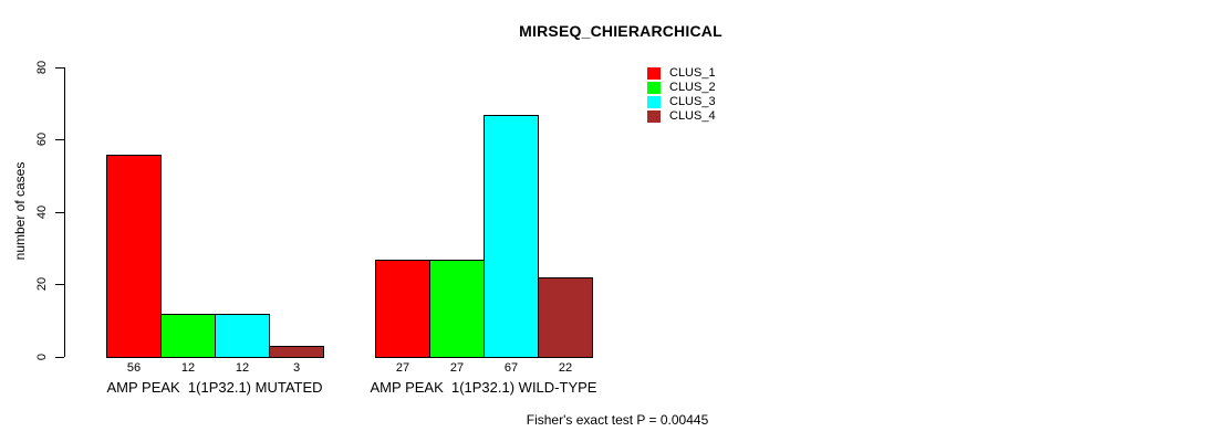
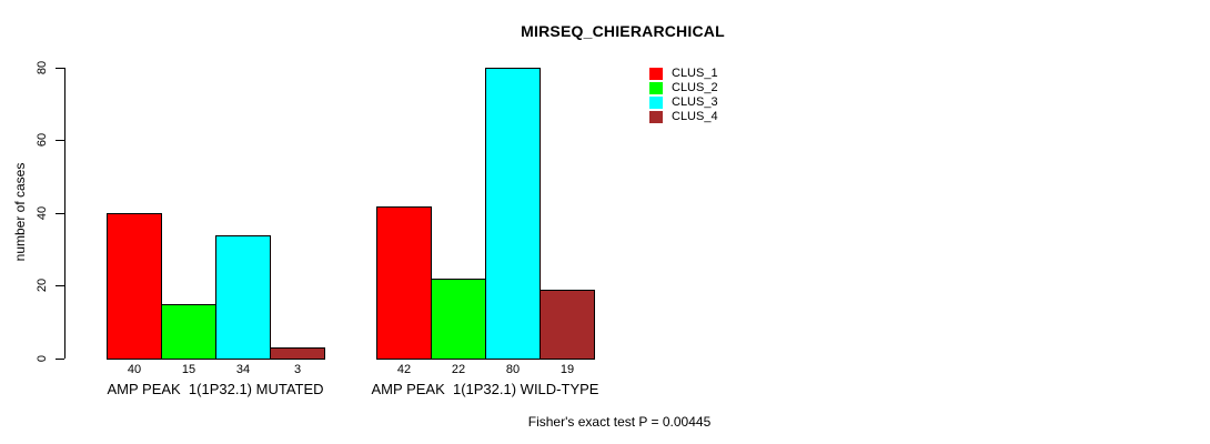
CLUS_1/AMP PEAK 1(1P32.1) MUTATED: 56 -> 40
CLUS_2/AMP PEAK 1(1P32.1) MUTATED: 12 -> 15
CLUS_3/AMP PEAK 1(1P32.1) MUTATED: 12 -> 34
CLUS_1/AMP PEAK 1(1P32.1) WILD-TYPE: 27 -> 42
CLUS_2/AMP PEAK 1(1P32.1) WILD-TYPE: 27 -> 22
CLUS_3/AMP PEAK 1(1P32.1) WILD-TYPE: 67 -> 80
CLUS_4/AMP PEAK 1(1P32.1) WILD-TYPE: 22 -> 19
